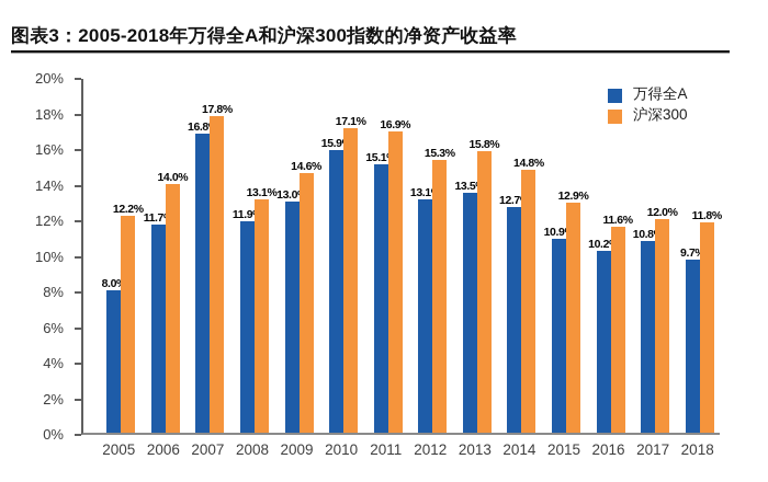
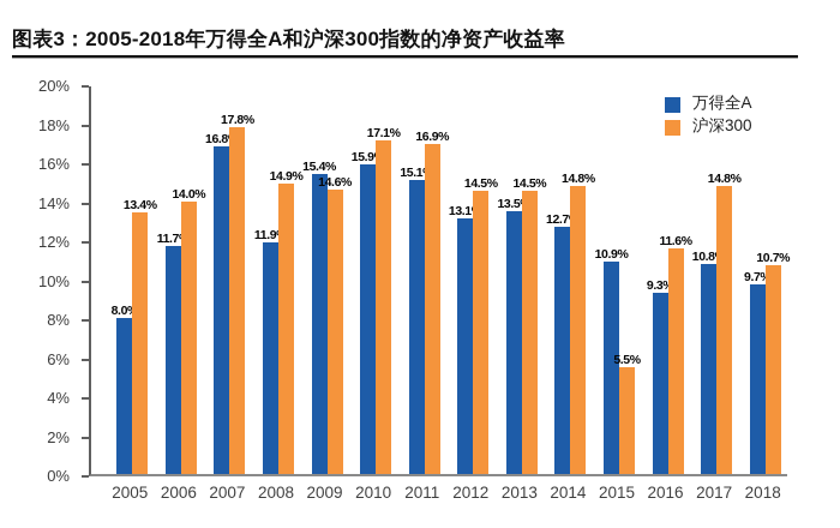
沪深300/2005: 12.2% -> 13.4%
沪深300/2008: 13.1% -> 14.9%
万得全A/2009: 13.0% -> 15.4%
沪深300/2012: 15.3% -> 14.5%
沪深300/2013: 15.8% -> 14.5%
沪深300/2015: 12.9% -> 5.5%
万得全A/2016: 10.2% -> 9.3%
沪深300/2017: 12.0% -> 14.8%
沪深300/2018: 11.8% -> 10.7%
